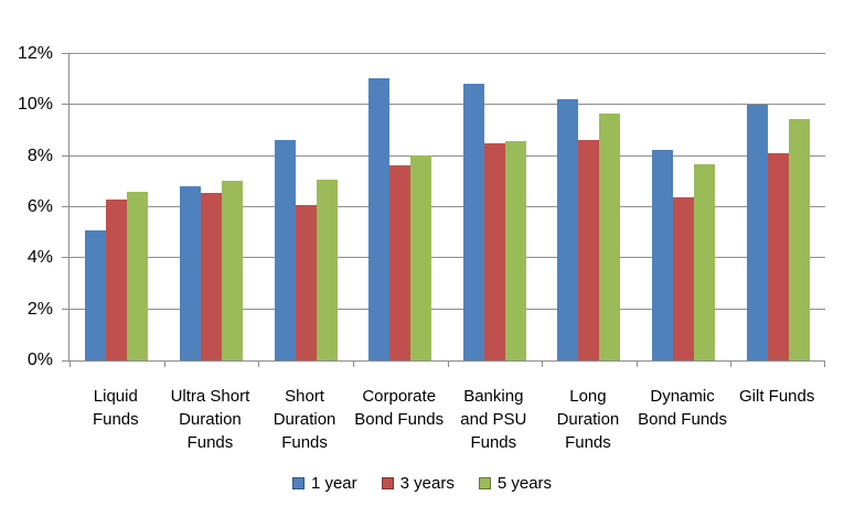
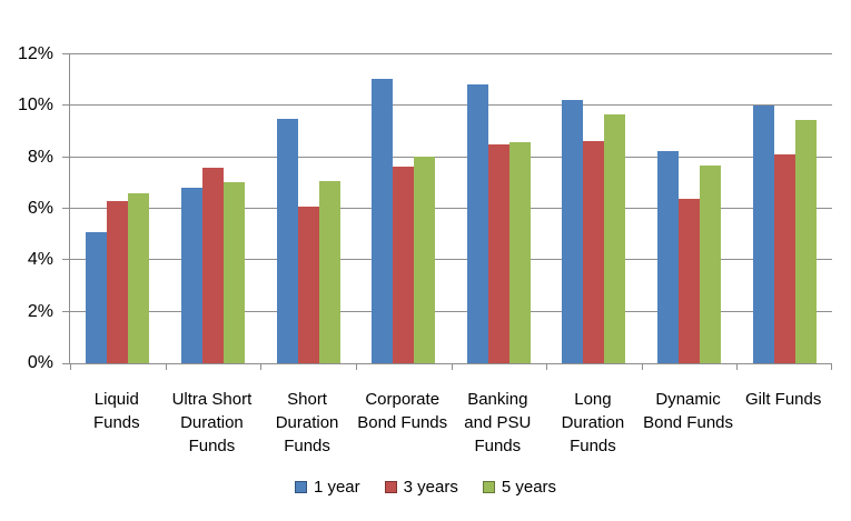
3 years/Ultra Short Duration Funds: 6.5% -> 7.6%
1 year/Short Duration Funds: 8.7% -> 9.5%
